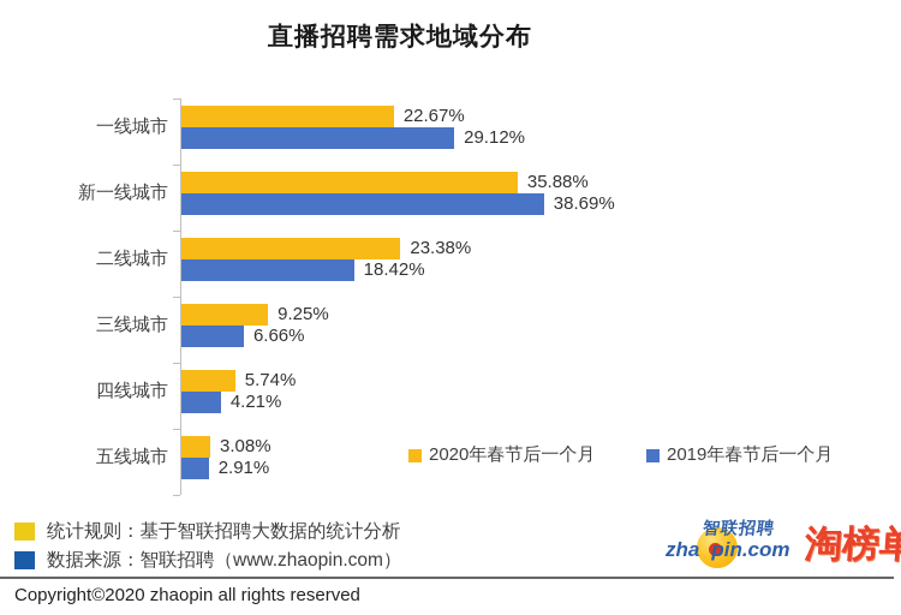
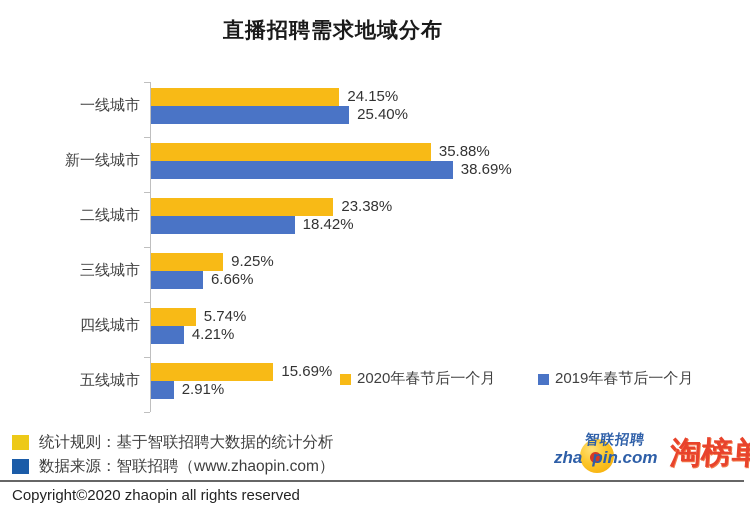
2020年春节后一个月/一线城市: 22.67% -> 24.15%
2019年春节后一个月/一线城市: 29.12% -> 25.40%
2020年春节后一个月/五线城市: 3.08% -> 15.69%
